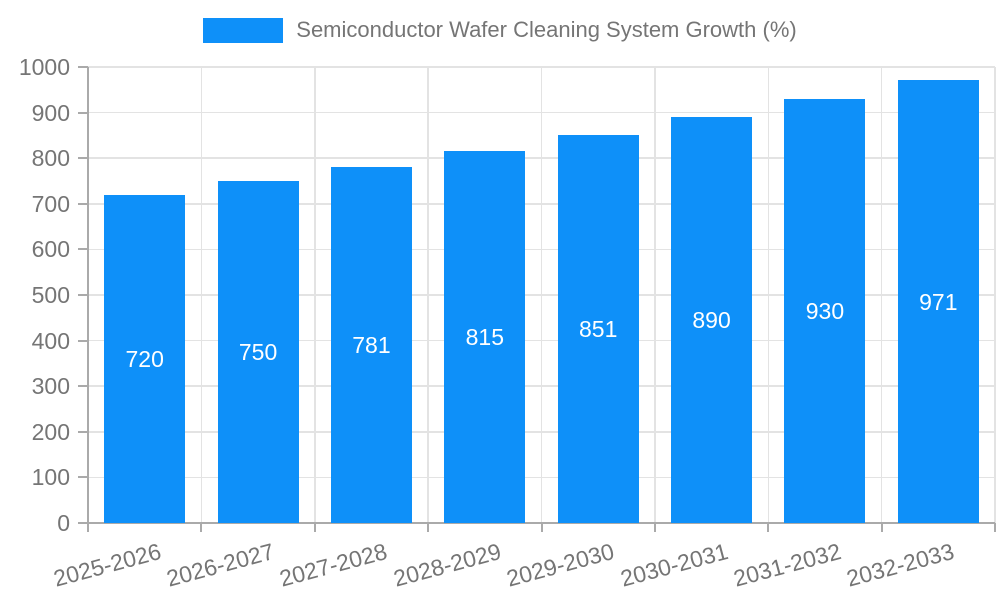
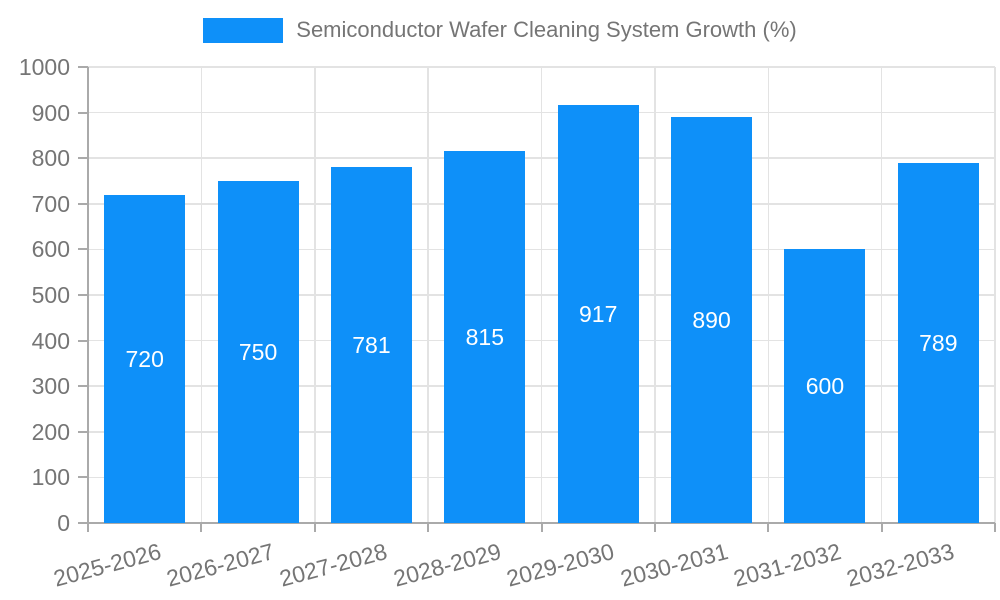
2029-2030: 851 -> 917
2031-2032: 930 -> 600
2032-2033: 971 -> 789
